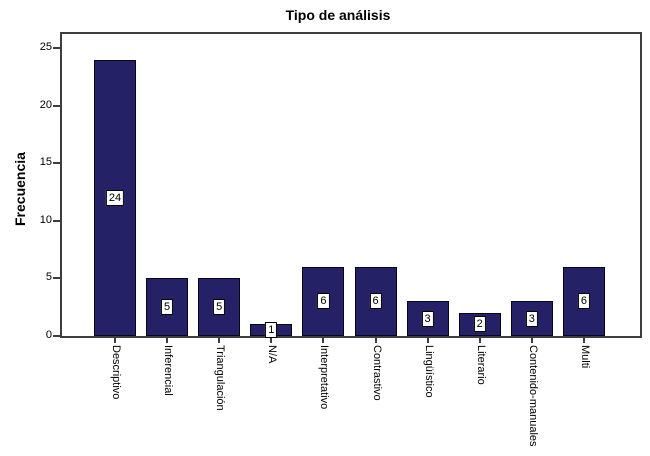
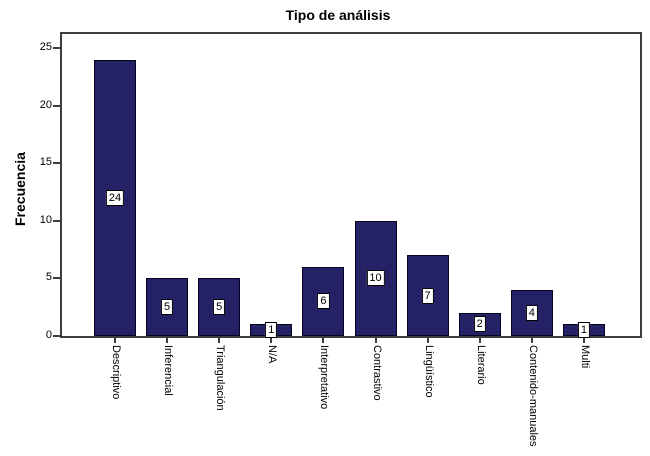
Contrastivo: 6 -> 10
Lingüístico: 3 -> 7
Contenido-manuales: 3 -> 4
Multi: 6 -> 1
